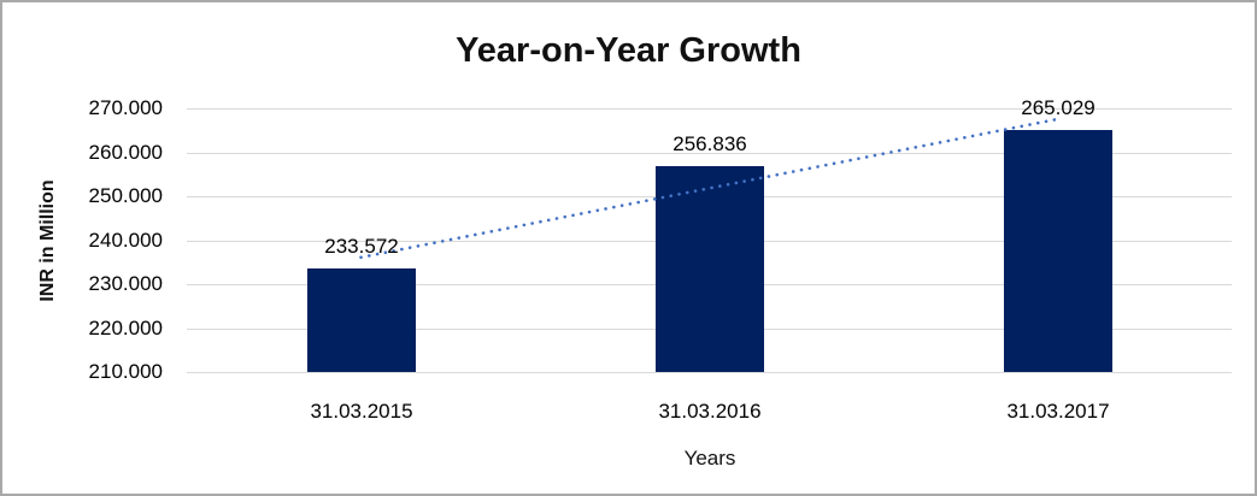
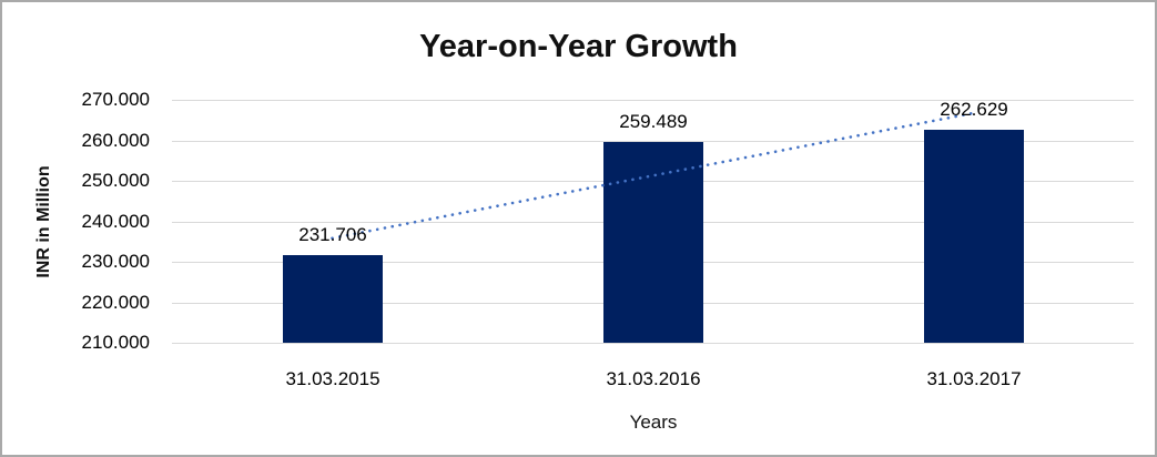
31.03.2015: 233.572 -> 231.706
31.03.2016: 256.836 -> 259.489
31.03.2017: 265.029 -> 262.629
